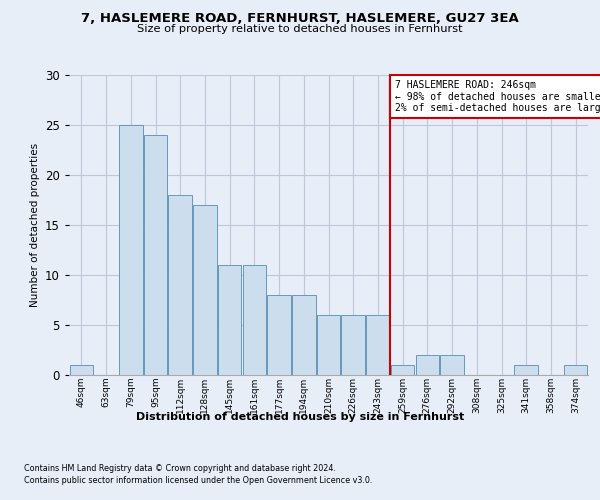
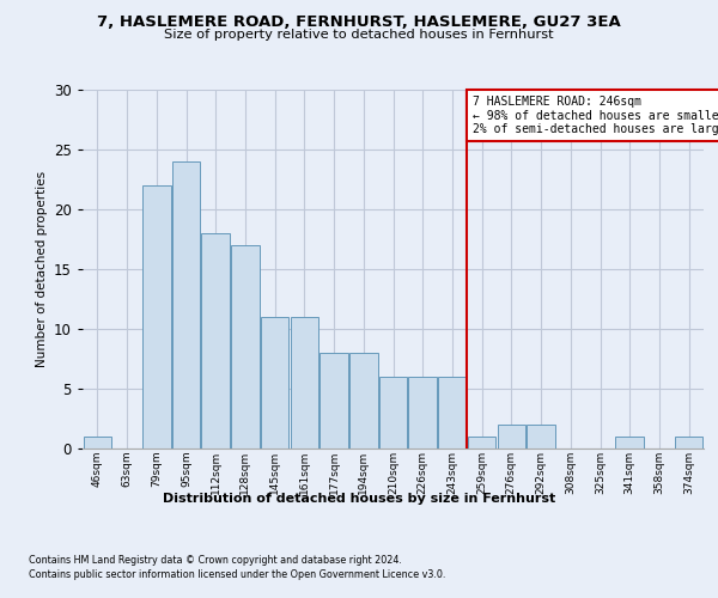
79sqm: 25 -> 22
